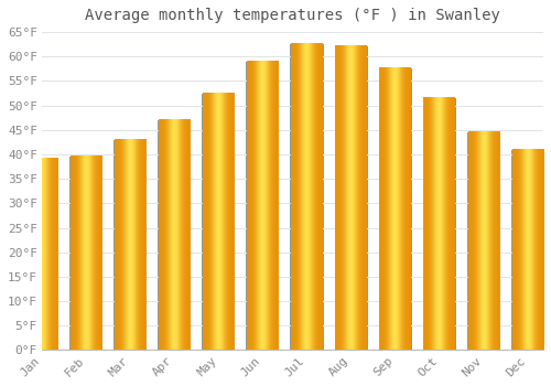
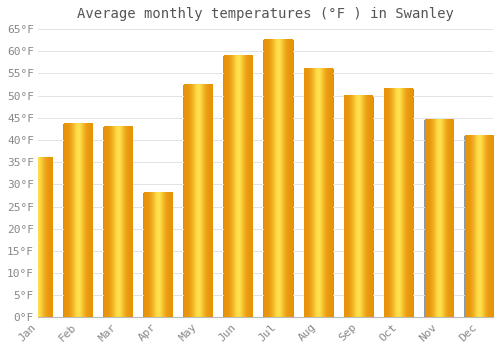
Jan: 39.0°F -> 36.0°F
Feb: 39.5°F -> 43.5°F
Apr: 47.0°F -> 28.0°F
Aug: 62.0°F -> 56.0°F
Sep: 57.5°F -> 50.0°F
